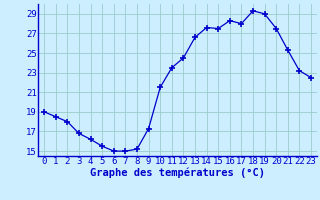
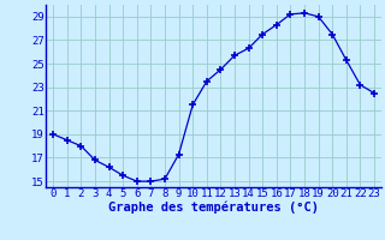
13: 26.6 -> 25.7
14: 27.6 -> 26.3
17: 28.0 -> 29.2
